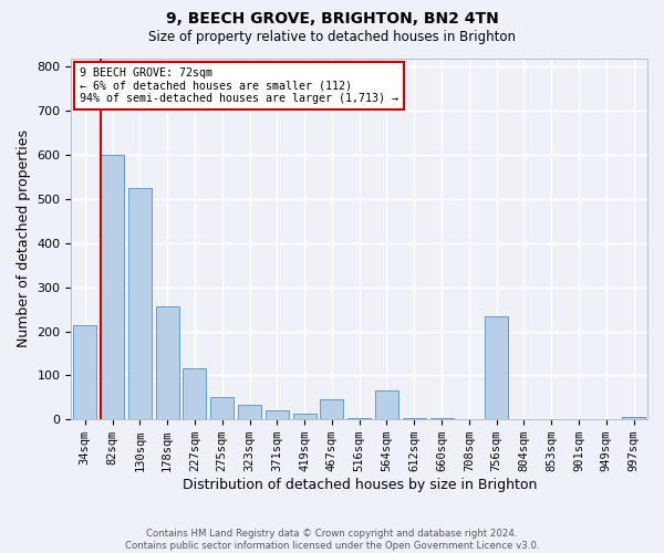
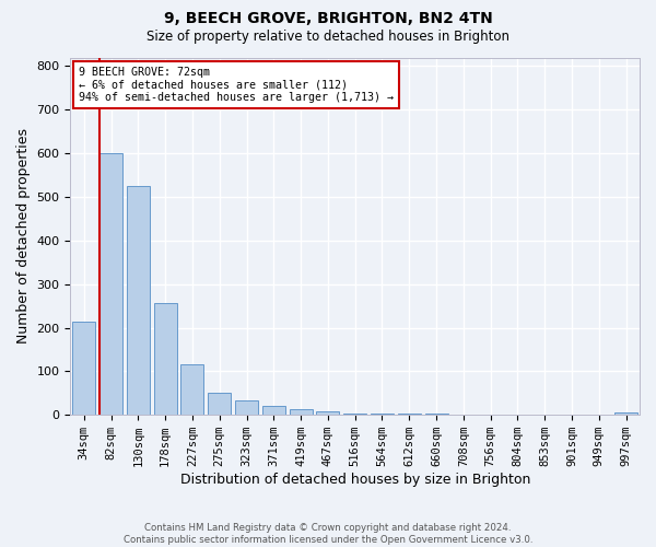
467sqm: 45 -> 8
564sqm: 65 -> 3
756sqm: 235 -> 1
